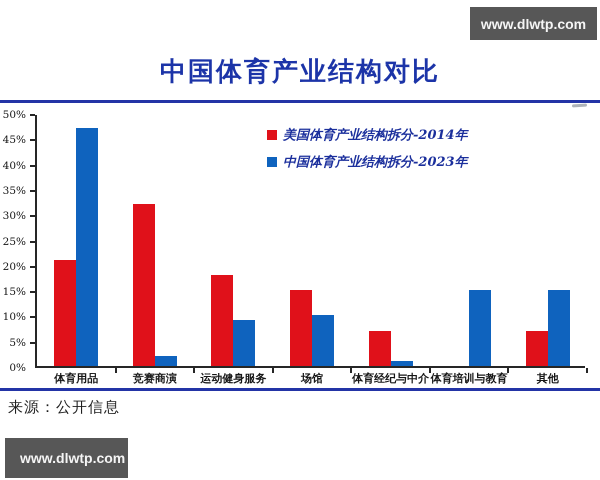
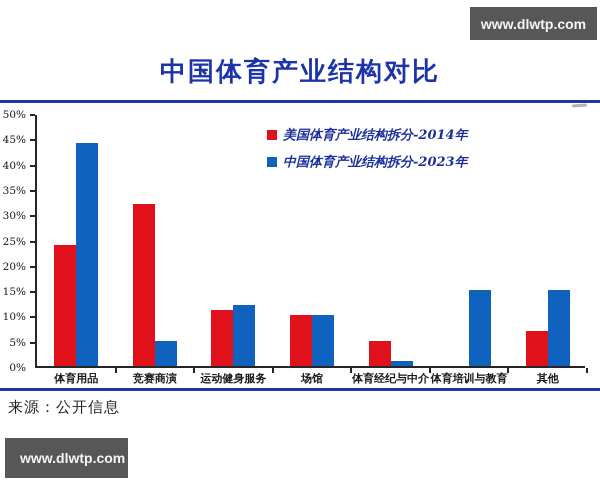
美国体育产业结构拆分-2014年/体育用品: 21% -> 24%
中国体育产业结构拆分-2023年/体育用品: 47% -> 44%
中国体育产业结构拆分-2023年/竞赛商演: 2% -> 5%
美国体育产业结构拆分-2014年/运动健身服务: 18% -> 11%
中国体育产业结构拆分-2023年/运动健身服务: 9% -> 12%
美国体育产业结构拆分-2014年/场馆: 15% -> 10%
美国体育产业结构拆分-2014年/体育经纪与中介: 7% -> 5%
